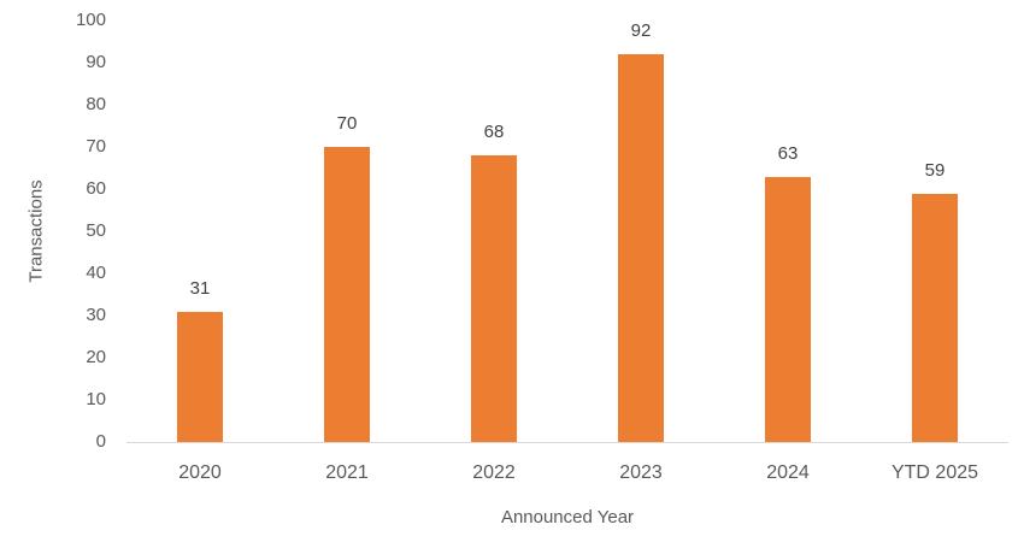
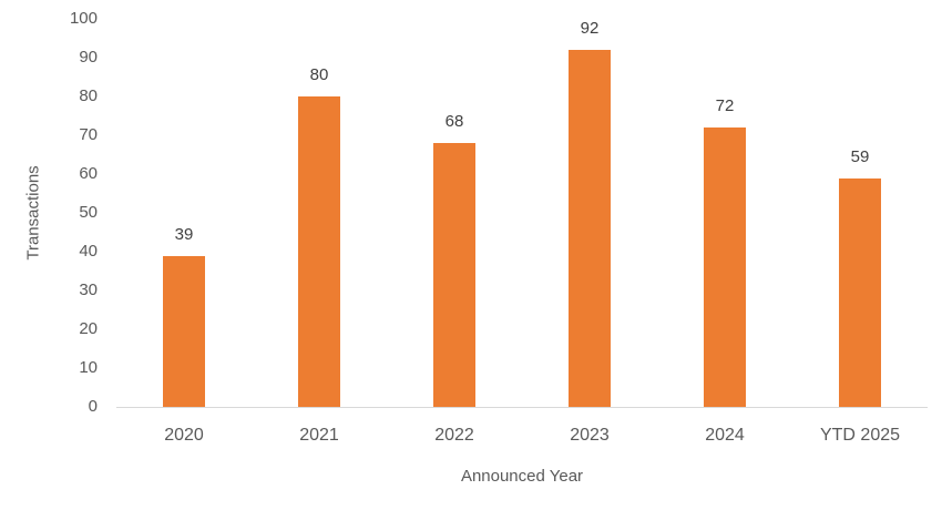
2020: 31 -> 39
2021: 70 -> 80
2024: 63 -> 72
